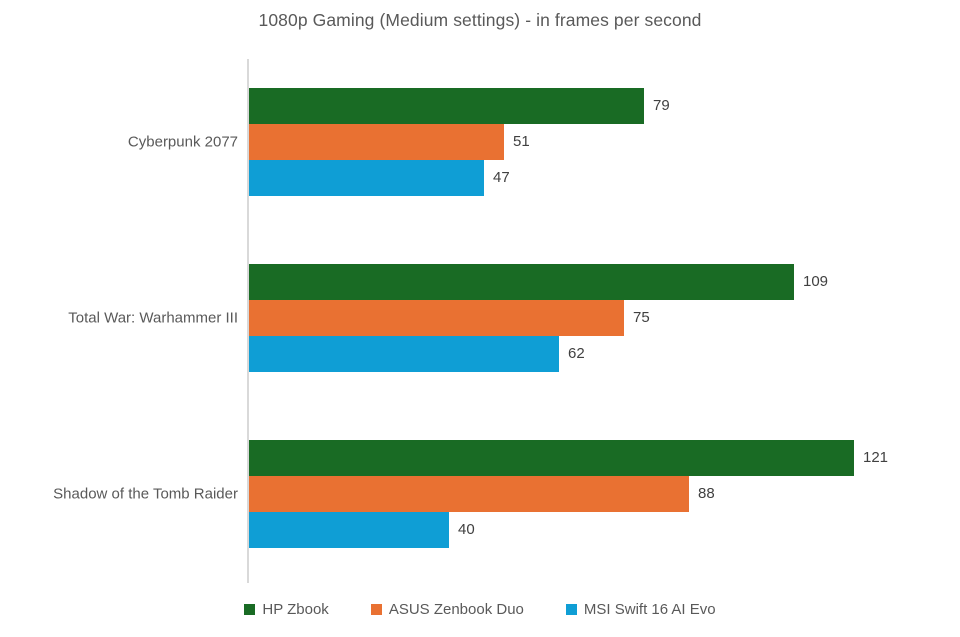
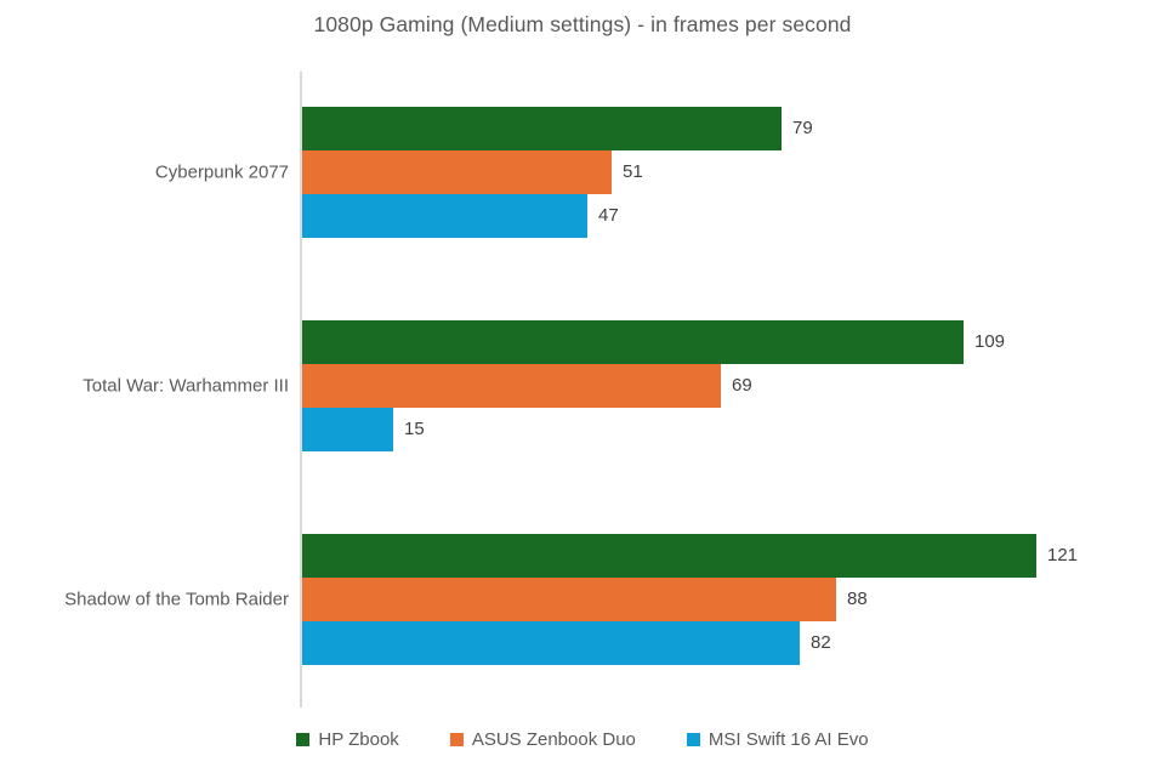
ASUS Zenbook Duo/Total War: Warhammer III: 75 -> 69
MSI Swift 16 AI Evo/Total War: Warhammer III: 62 -> 15
MSI Swift 16 AI Evo/Shadow of the Tomb Raider: 40 -> 82
